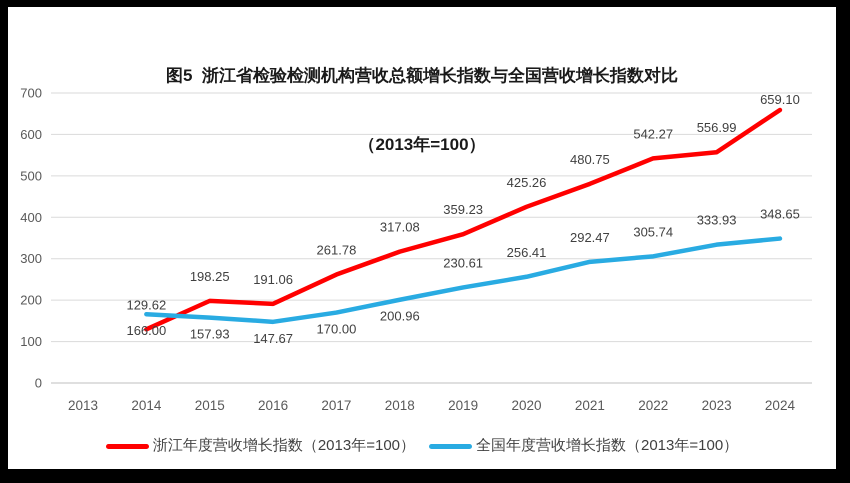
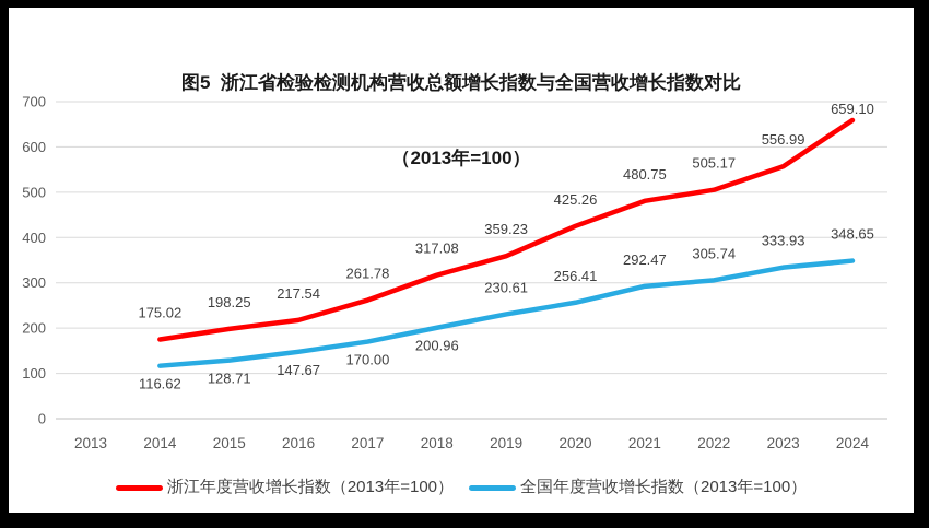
浙江年度营收增长指数（2013年=100）/2014: 129.62 -> 175.02
全国年度营收增长指数（2013年=100）/2014: 166.00 -> 116.62
全国年度营收增长指数（2013年=100）/2015: 157.93 -> 128.71
浙江年度营收增长指数（2013年=100）/2016: 191.06 -> 217.54
浙江年度营收增长指数（2013年=100）/2022: 542.27 -> 505.17
